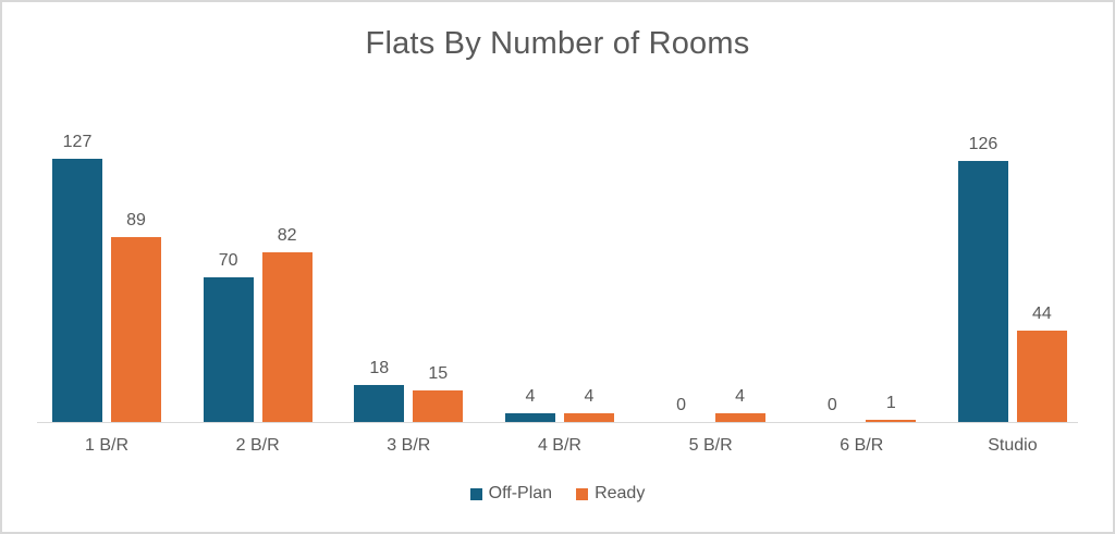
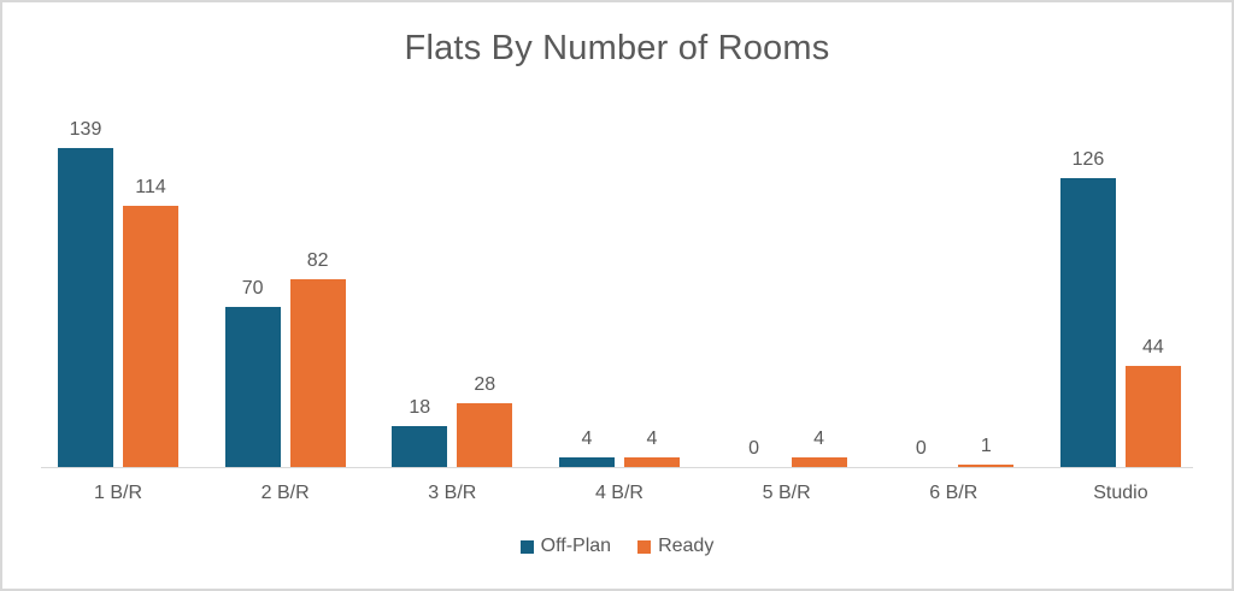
Off-Plan/1 B/R: 127 -> 139
Ready/1 B/R: 89 -> 114
Ready/3 B/R: 15 -> 28
